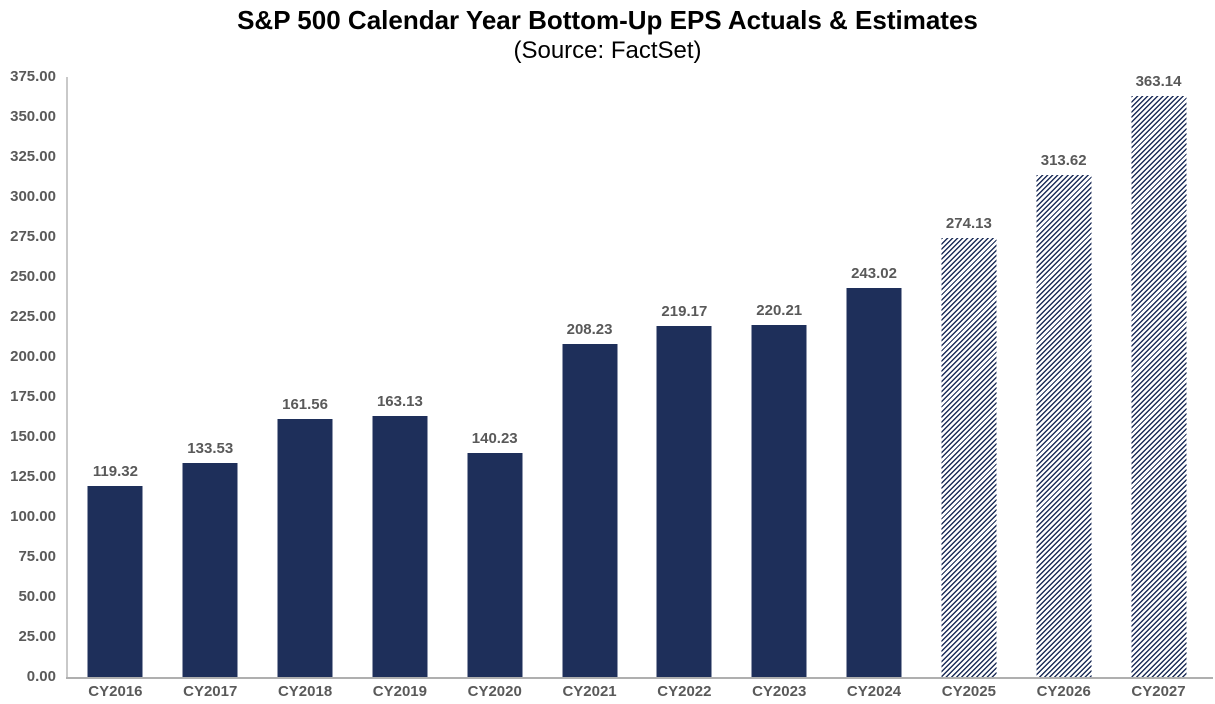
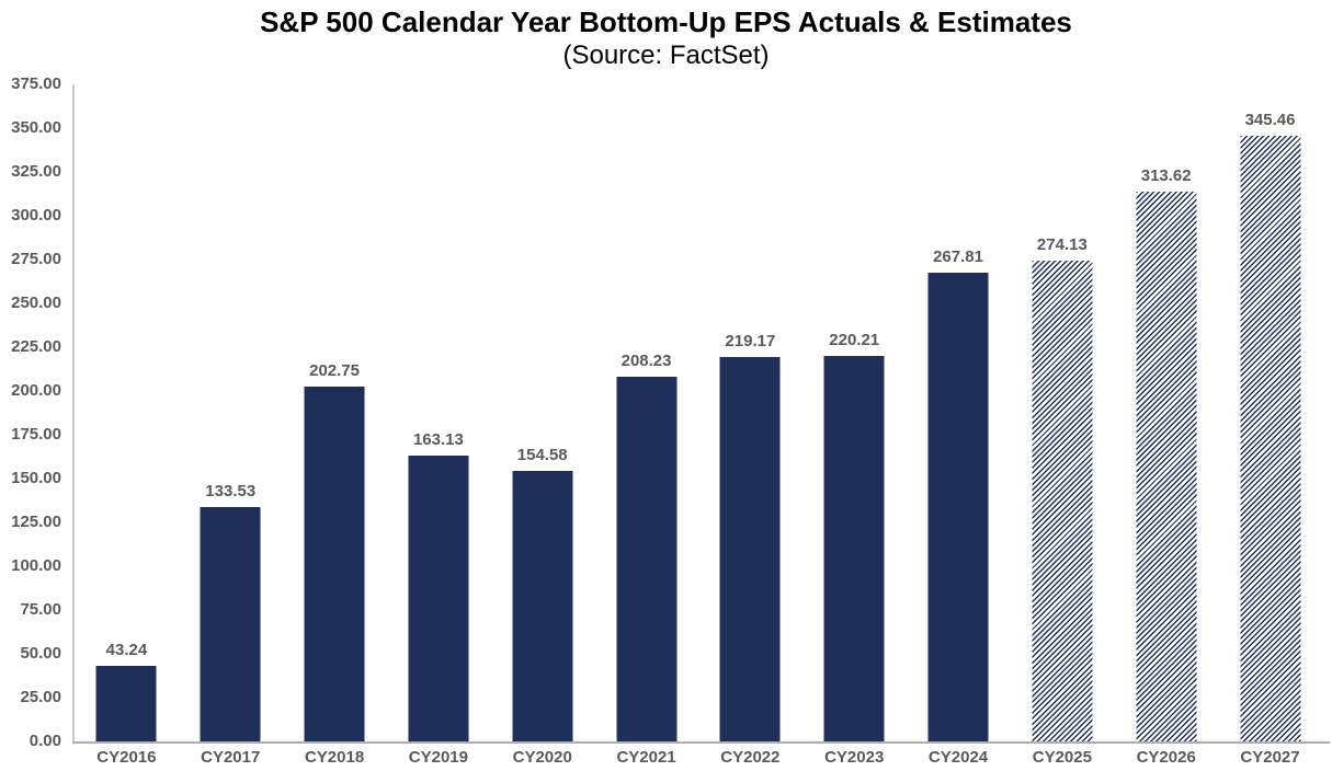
CY2016: 119.32 -> 43.24
CY2018: 161.56 -> 202.75
CY2020: 140.23 -> 154.58
CY2024: 243.02 -> 267.81
CY2027: 363.14 -> 345.46
